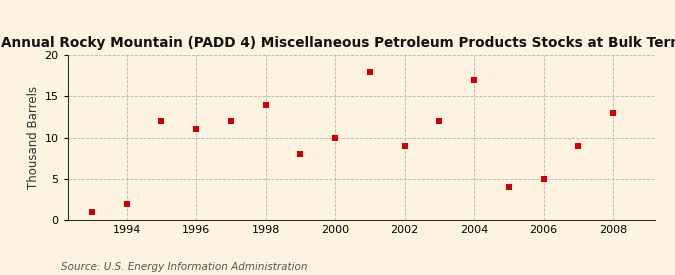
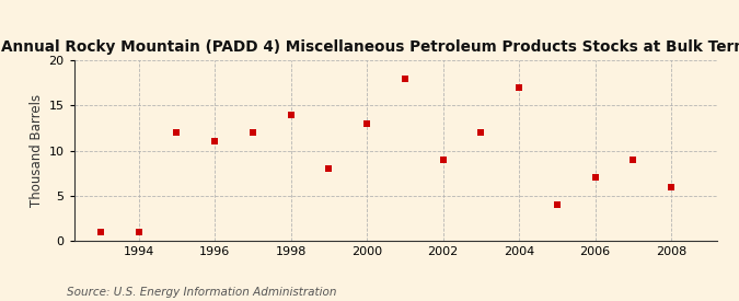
1994: 2 -> 1
2000: 10 -> 13
2006: 5 -> 7
2008: 13 -> 6
